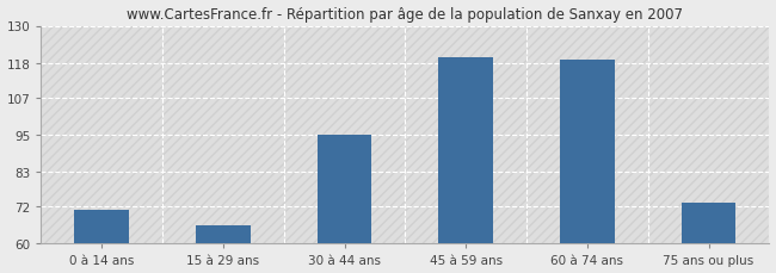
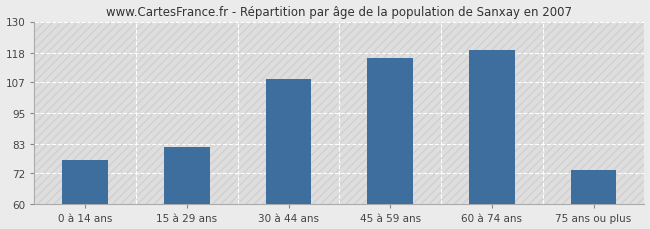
0 à 14 ans: 71 -> 77
15 à 29 ans: 66 -> 82
30 à 44 ans: 95 -> 108
45 à 59 ans: 120 -> 116
